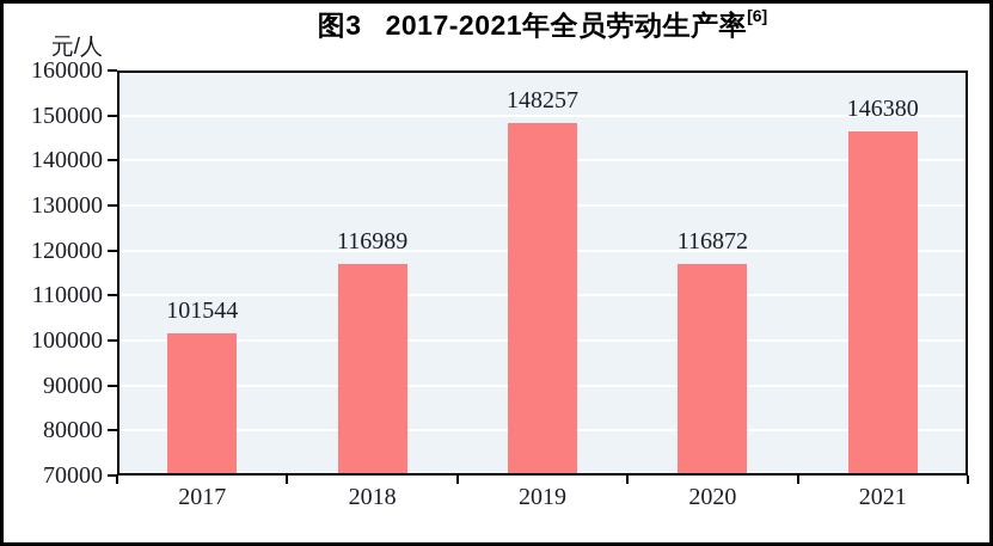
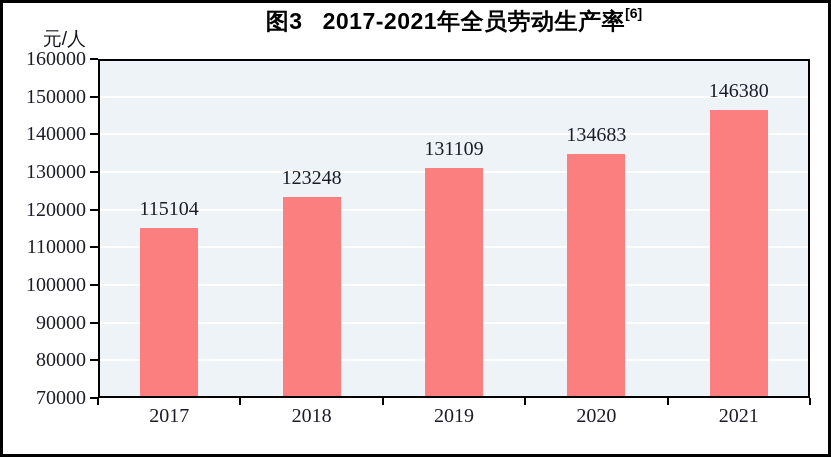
2017: 101544 -> 115104
2018: 116989 -> 123248
2019: 148257 -> 131109
2020: 116872 -> 134683
